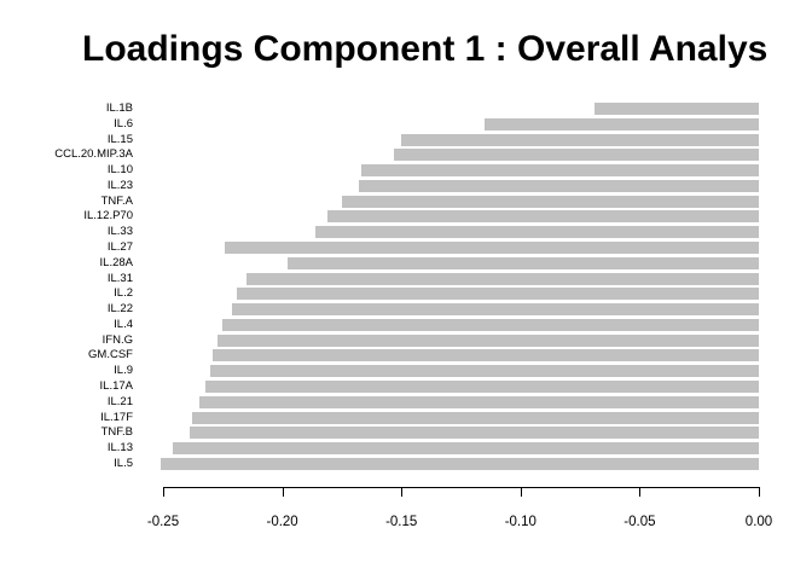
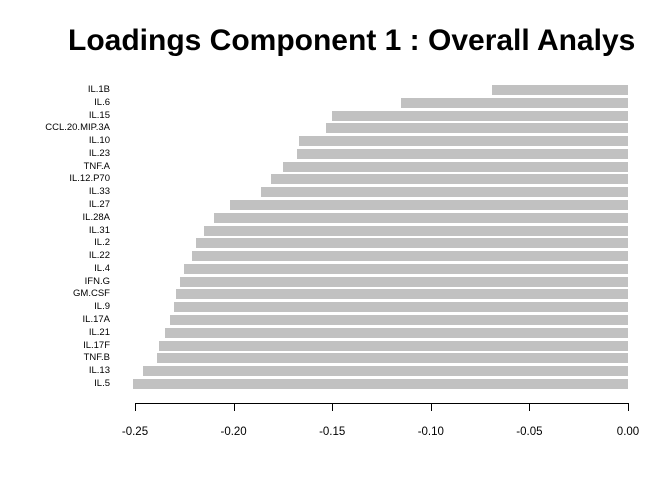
IL.27: -0.224 -> -0.202
IL.28A: -0.198 -> -0.210
